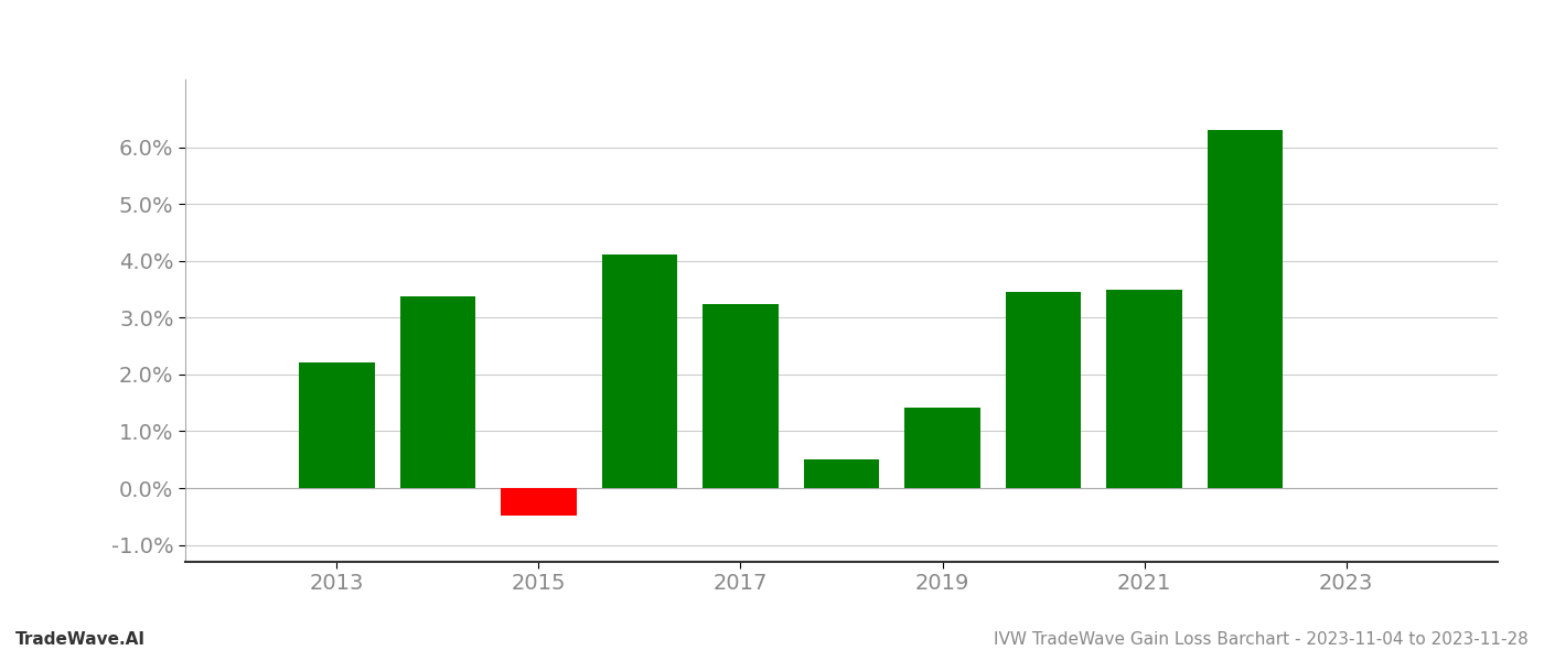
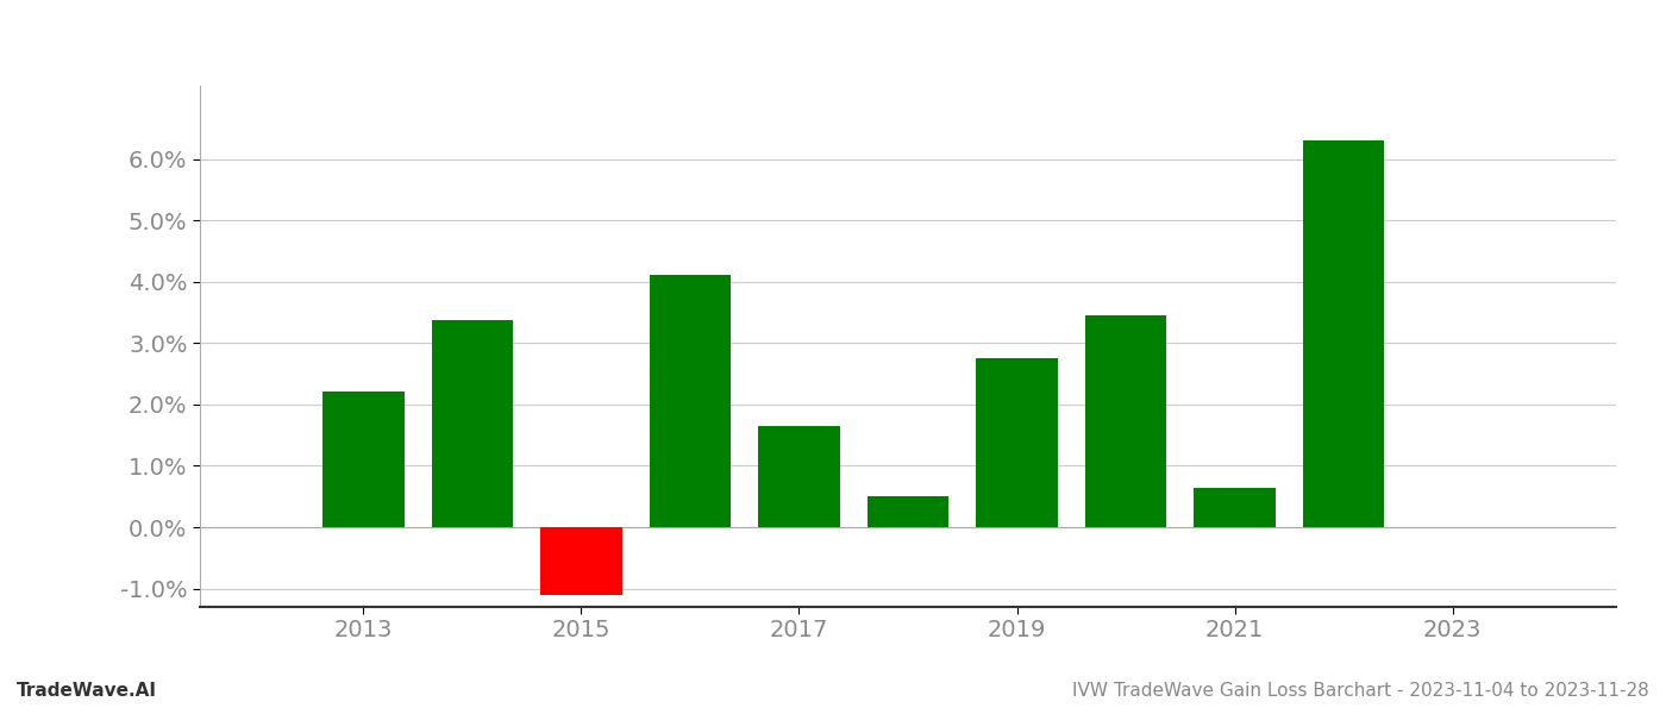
2015: -0.48% -> -1.10%
2017: 3.24% -> 1.65%
2019: 1.42% -> 2.75%
2021: 3.50% -> 0.65%
